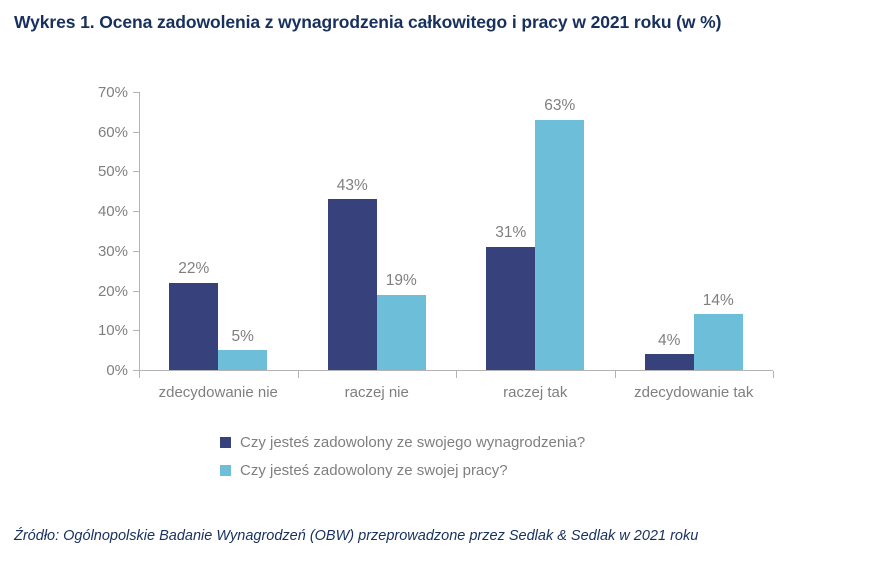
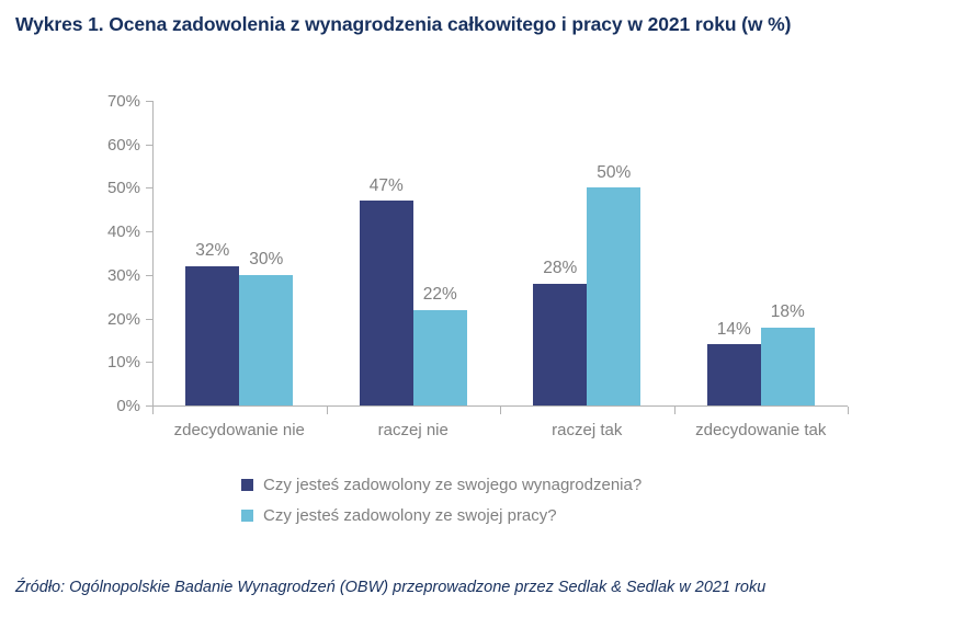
Czy jesteś zadowolony ze swojego wynagrodzenia?/zdecydowanie nie: 22% -> 32%
Czy jesteś zadowolony ze swojej pracy?/zdecydowanie nie: 5% -> 30%
Czy jesteś zadowolony ze swojego wynagrodzenia?/raczej nie: 43% -> 47%
Czy jesteś zadowolony ze swojej pracy?/raczej nie: 19% -> 22%
Czy jesteś zadowolony ze swojego wynagrodzenia?/raczej tak: 31% -> 28%
Czy jesteś zadowolony ze swojej pracy?/raczej tak: 63% -> 50%
Czy jesteś zadowolony ze swojego wynagrodzenia?/zdecydowanie tak: 4% -> 14%
Czy jesteś zadowolony ze swojej pracy?/zdecydowanie tak: 14% -> 18%
